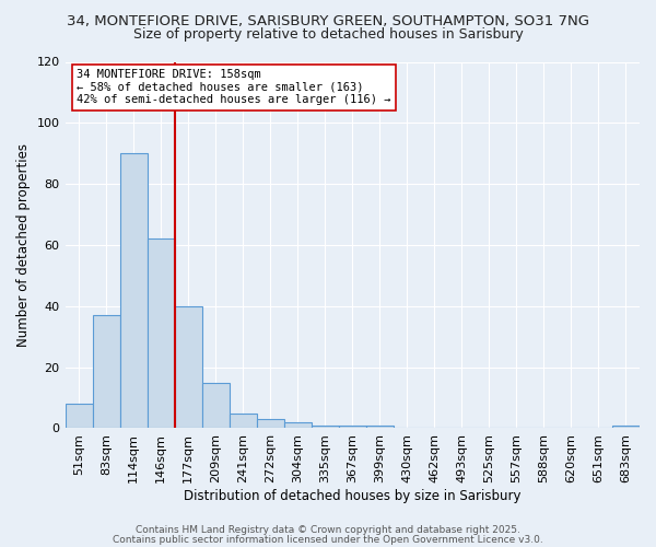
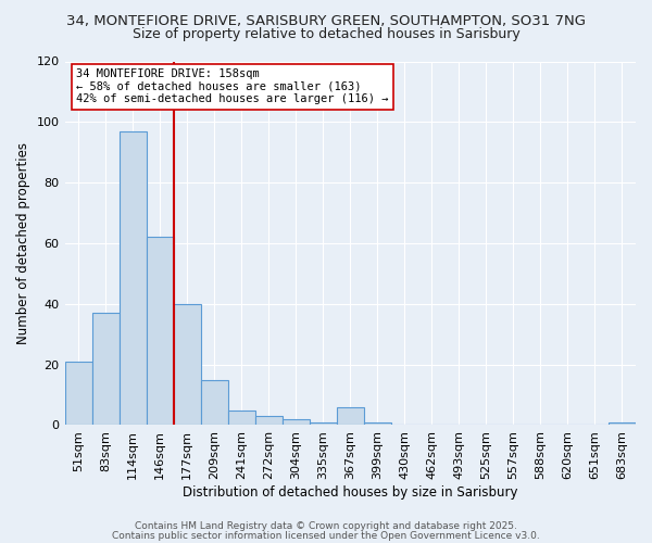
51sqm: 8 -> 21
114sqm: 90 -> 97
367sqm: 1 -> 6
